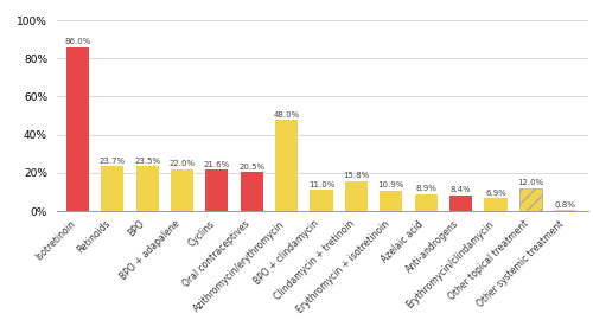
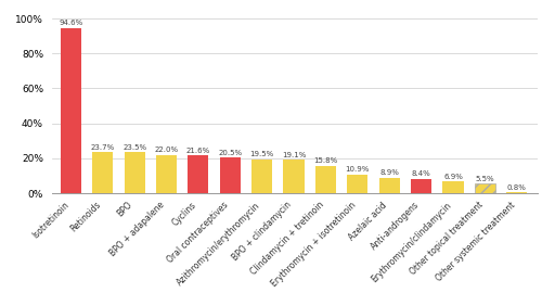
Isotretinoin: 86% -> 95%
Azithromycin/erythromycin: 48% -> 20%
BPO + clindamycin: 11% -> 19%
Other topical treatment: 12% -> 6%
